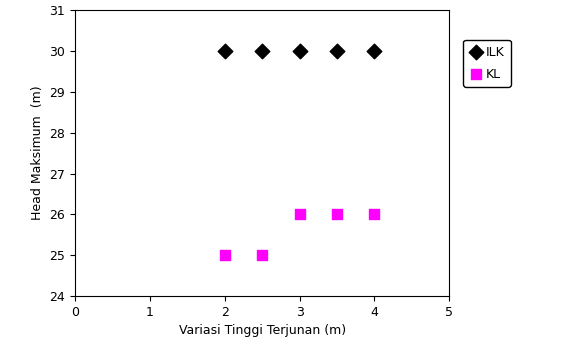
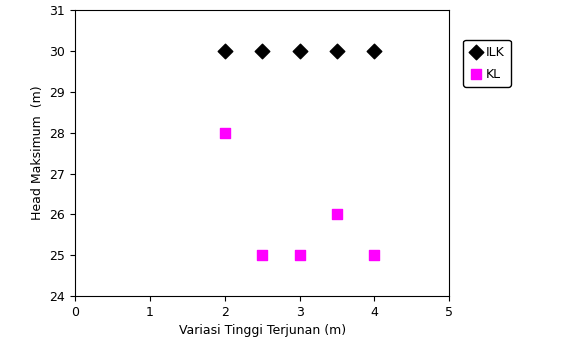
KL/2: 25 -> 28
KL/3: 26 -> 25
KL/4: 26 -> 25
